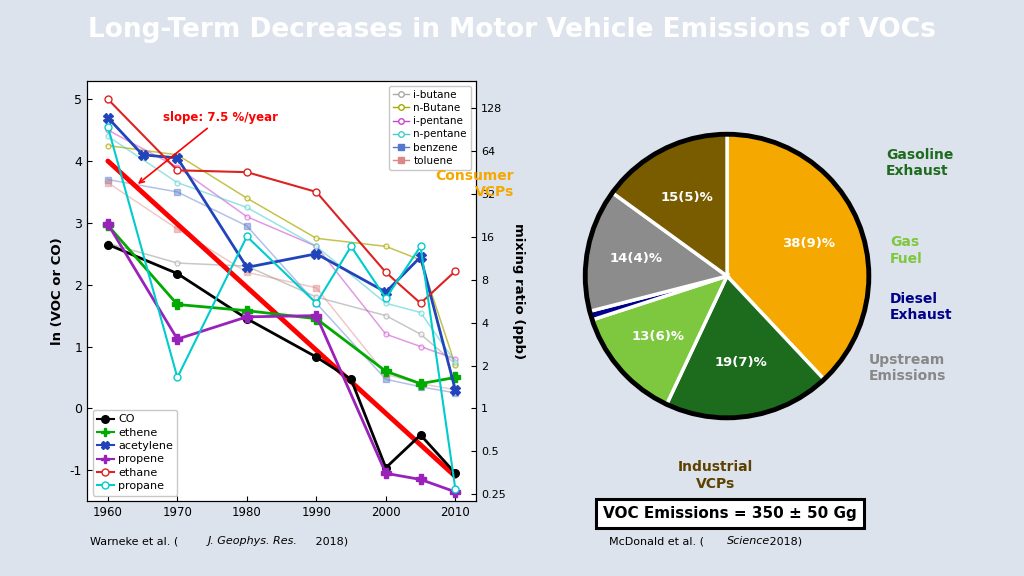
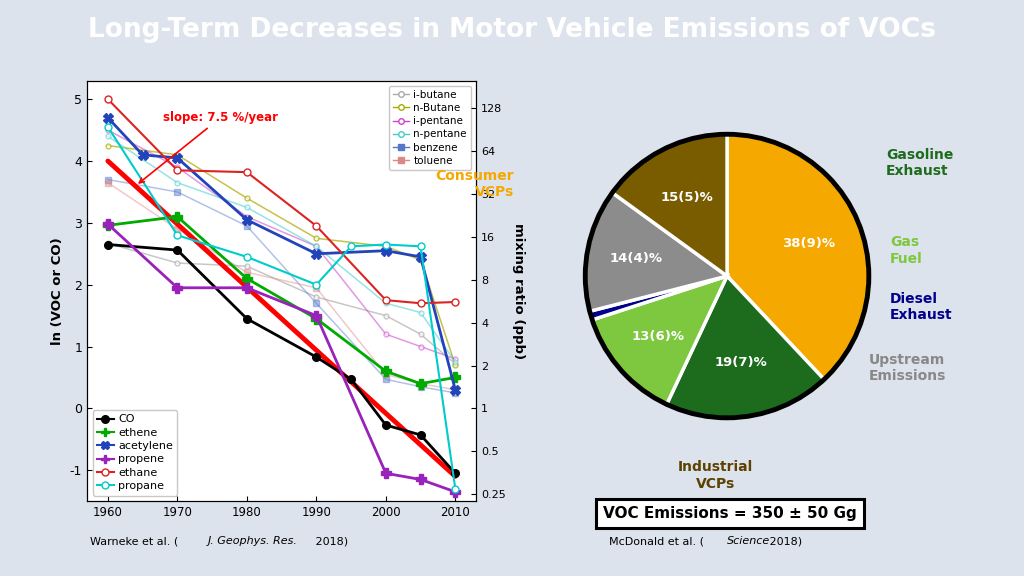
CO/1970: 2.18 -> 2.56
ethene/1970: 1.68 -> 3.10
propene/1970: 1.12 -> 1.95
propane/1970: 0.50 -> 2.80
ethene/1980: 1.58 -> 2.10
acetylene/1980: 2.28 -> 3.05
propene/1980: 1.48 -> 1.95
propane/1980: 2.78 -> 2.45
ethane/1990: 3.50 -> 2.95
propane/1990: 1.70 -> 2.00
CO/2000: -0.96 -> -0.27
acetylene/2000: 1.88 -> 2.55
ethane/2000: 2.20 -> 1.75
propane/2000: 1.78 -> 2.65
ethane/2010: 2.22 -> 1.72
